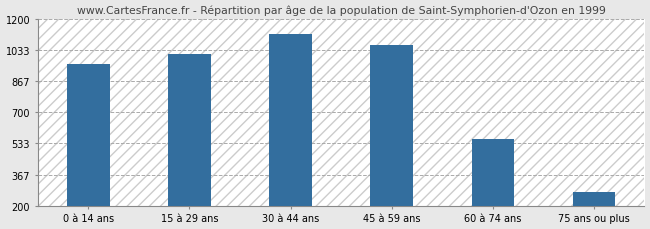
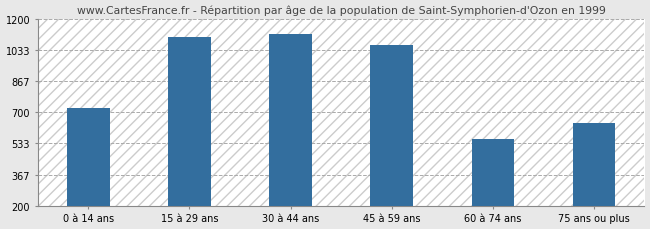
0 à 14 ans: 960 -> 720
15 à 29 ans: 1010 -> 1100
75 ans ou plus: 280 -> 640
